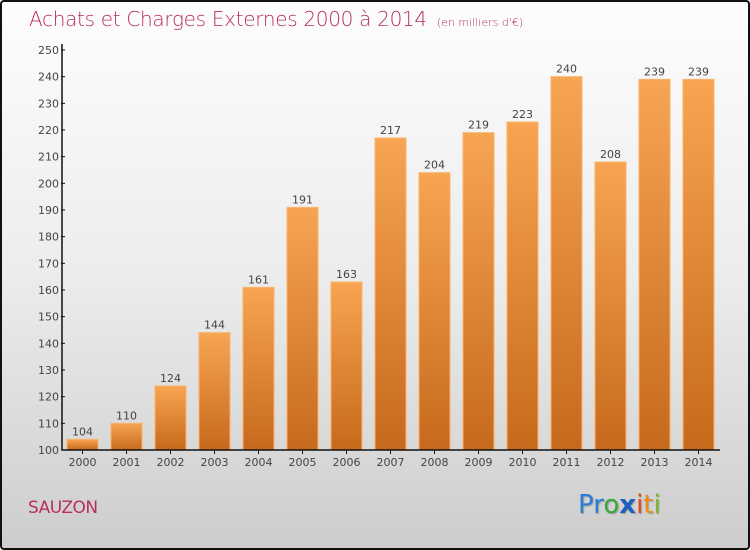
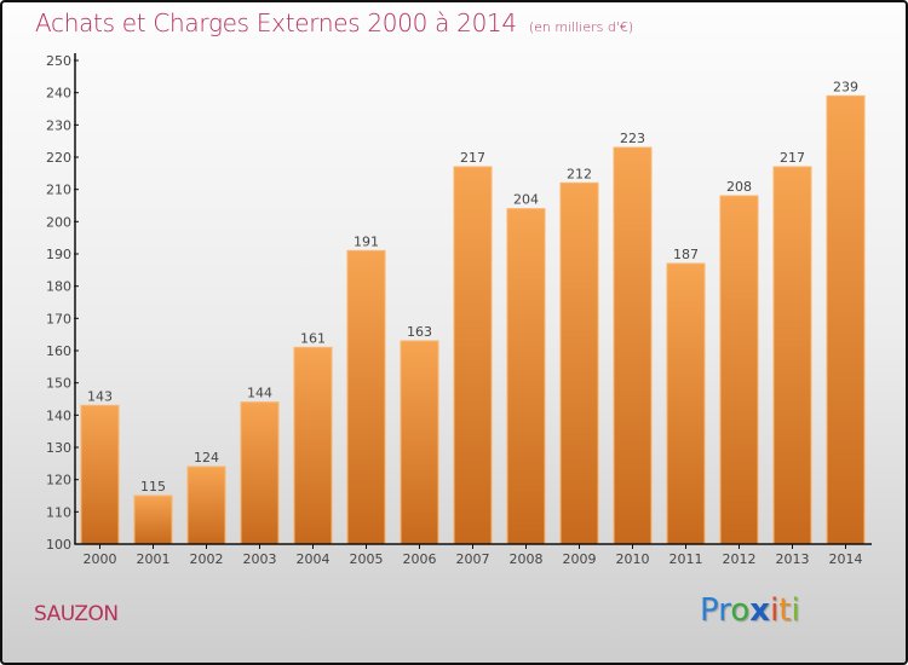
2000: 104 -> 143
2001: 110 -> 115
2009: 219 -> 212
2011: 240 -> 187
2013: 239 -> 217
